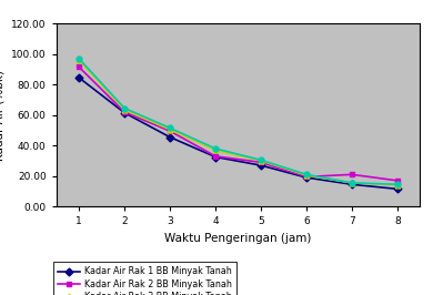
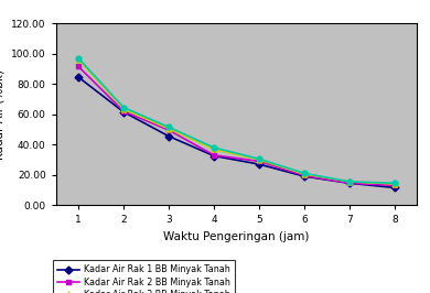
Kadar Air Rak 2 BB Minyak Tanah/7: 21 -> 14
Kadar Air Rak 2 BB Minyak Tanah/8: 17 -> 13
